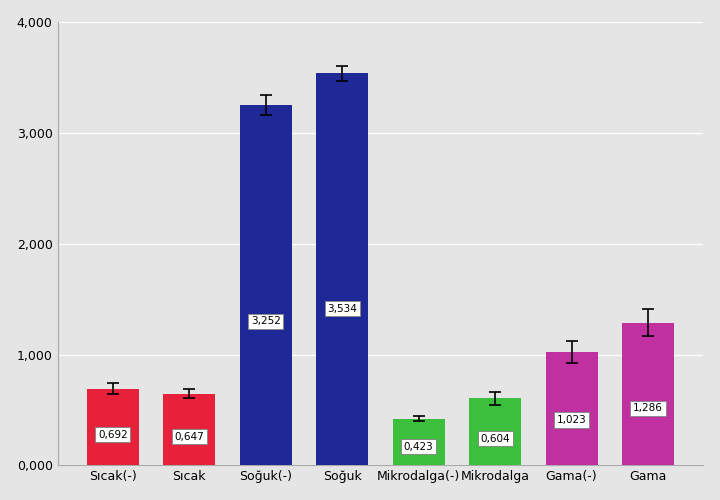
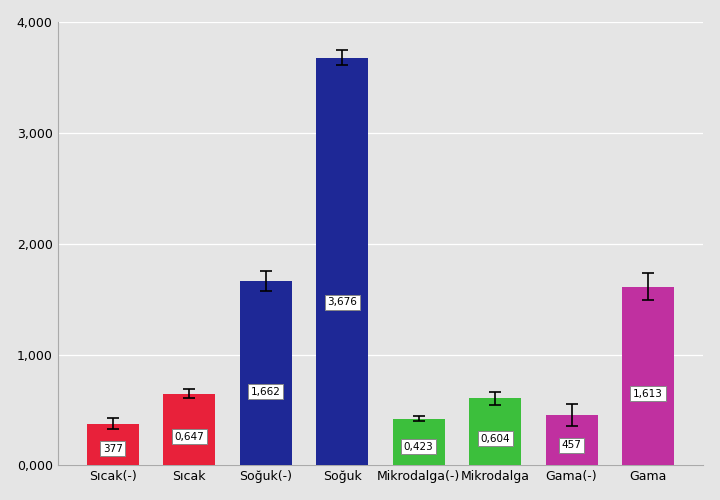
Sıcak(-): 0,692 -> 377
Soğuk(-): 3,252 -> 1,662
Soğuk: 3,534 -> 3,676
Gama(-): 1,023 -> 457
Gama: 1,286 -> 1,613
